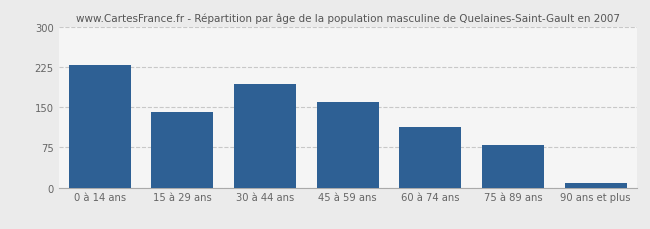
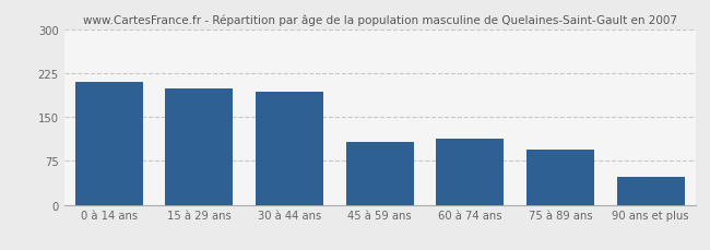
0 à 14 ans: 228 -> 210
15 à 29 ans: 140 -> 198
45 à 59 ans: 160 -> 108
75 à 89 ans: 79 -> 94
90 ans et plus: 8 -> 48
